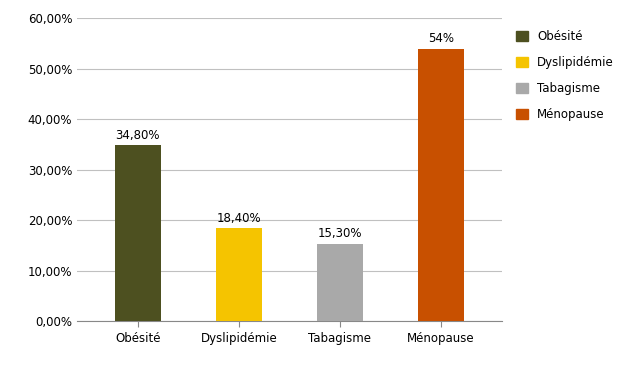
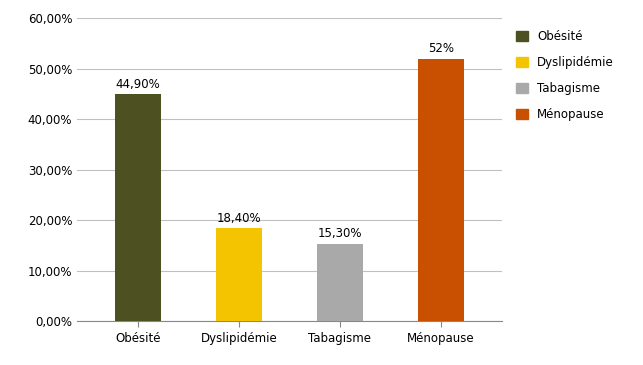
Obésité: 34,80% -> 44,90%
Ménopause: 54% -> 52%
